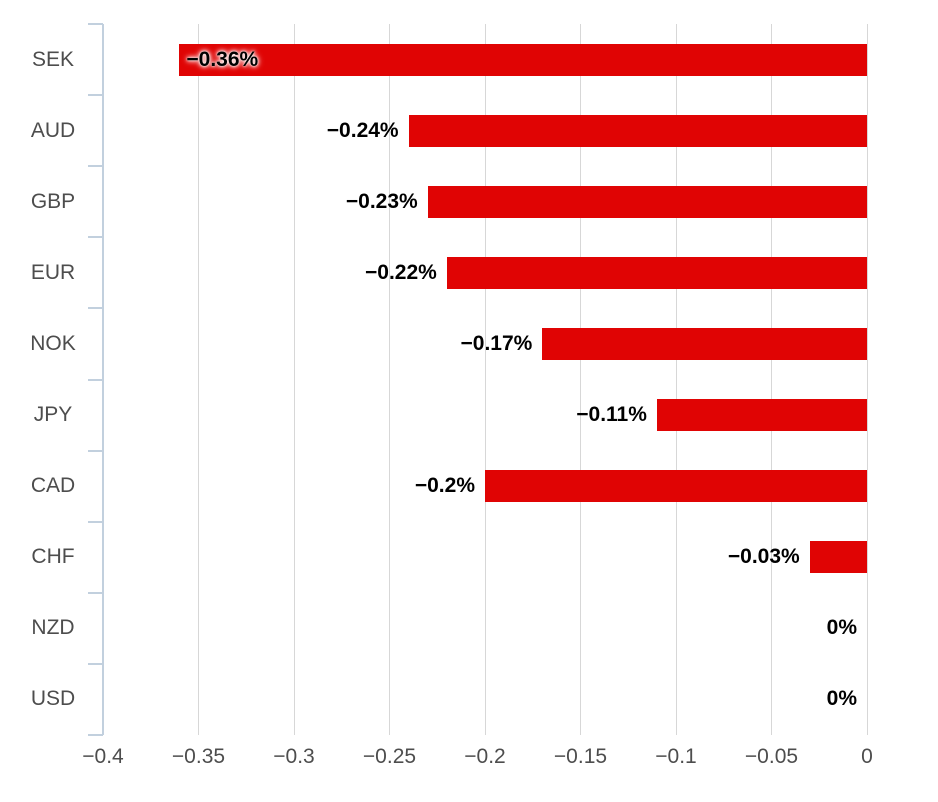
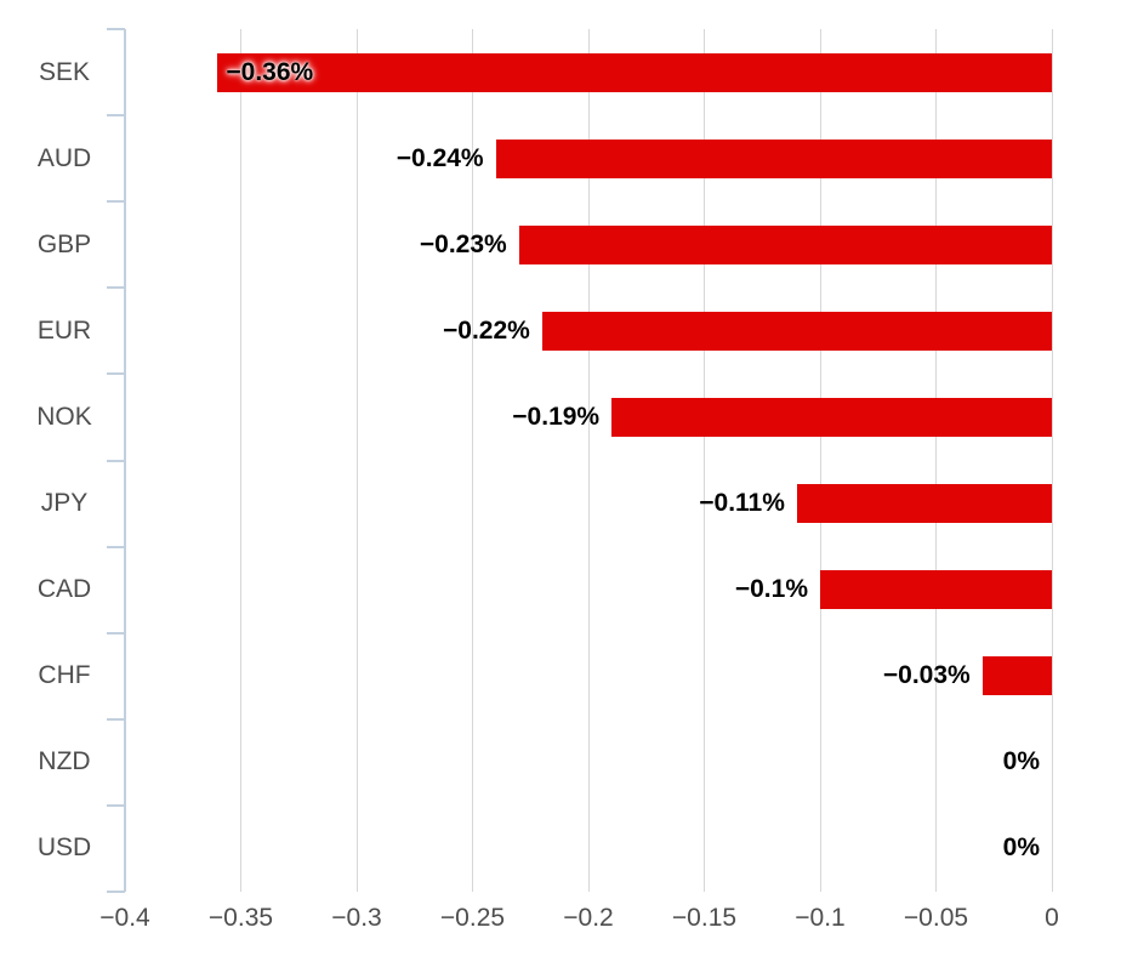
NOK: −0.17% -> −0.19%
CAD: −0.2% -> −0.1%
